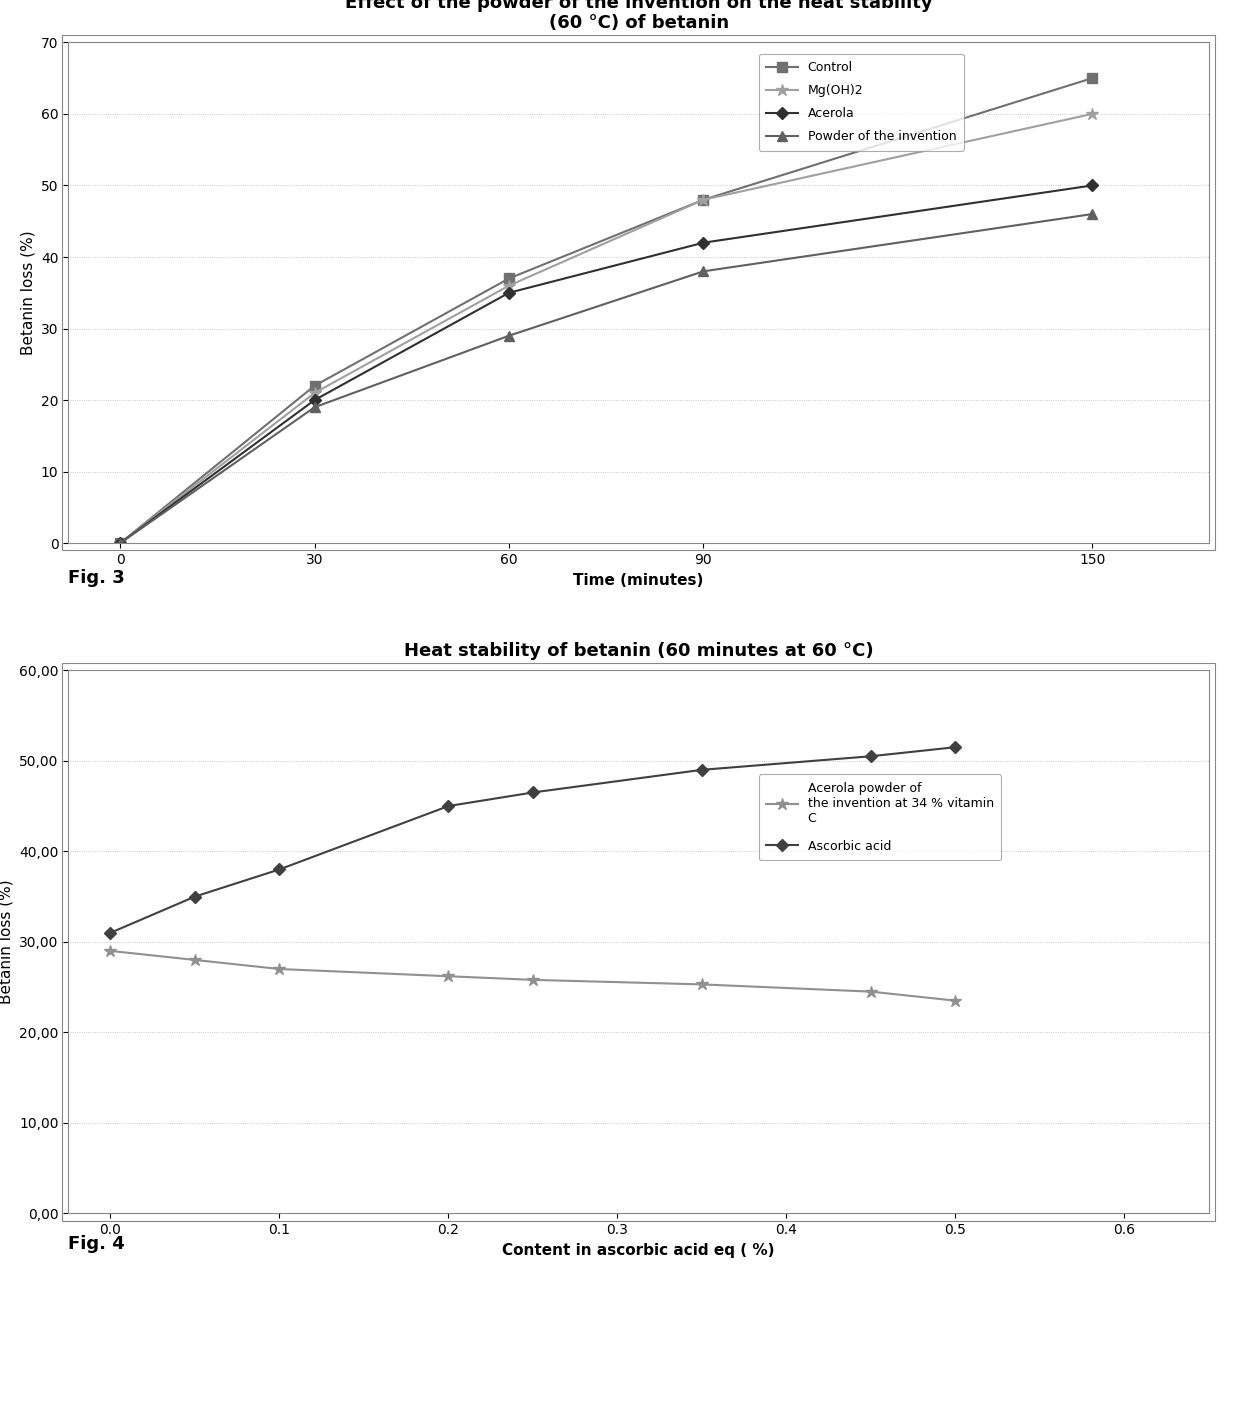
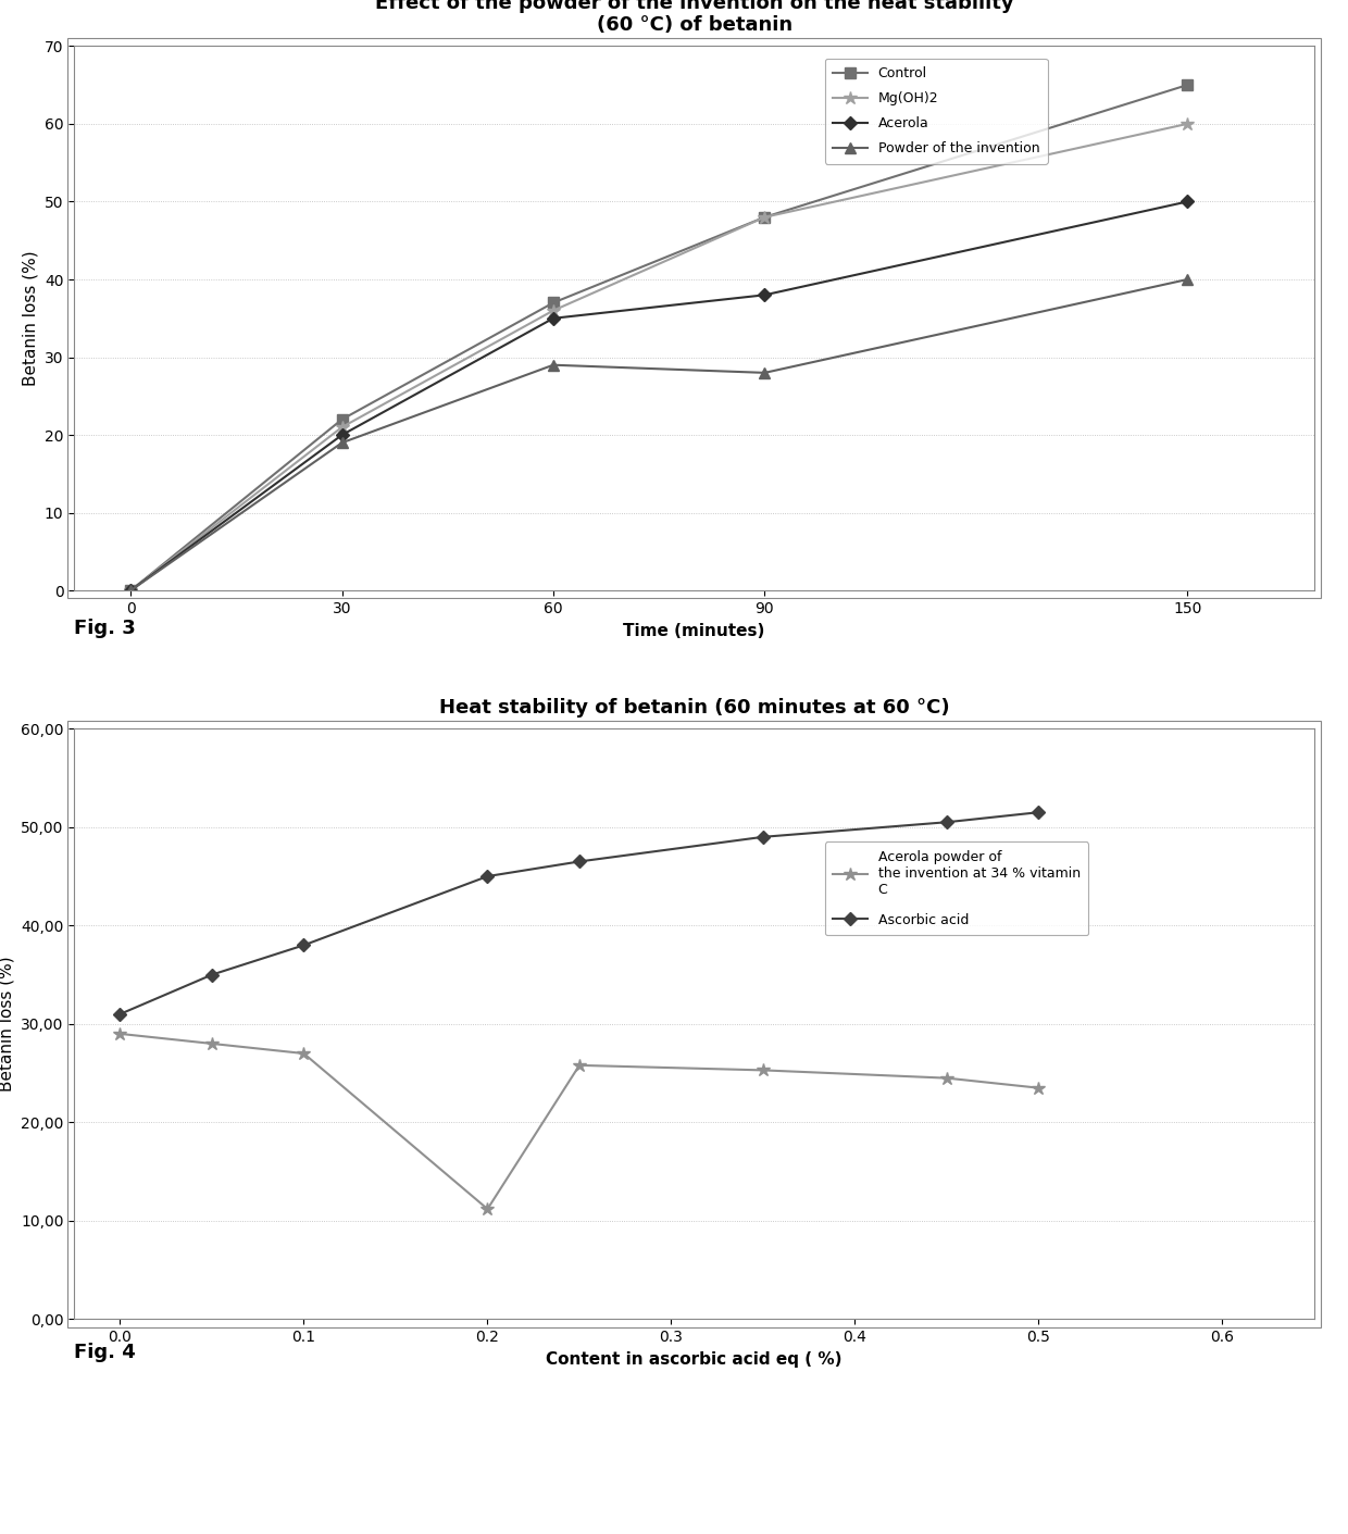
Acerola/90: 42 -> 38
Powder of the invention/90: 38 -> 28
Powder of the invention/150: 46 -> 40
Heat stability of betanin (60 minutes at 60 °C)/Acerola powder of the invention at 34 % vitamin C/0.2: 26,2 -> 11,2
